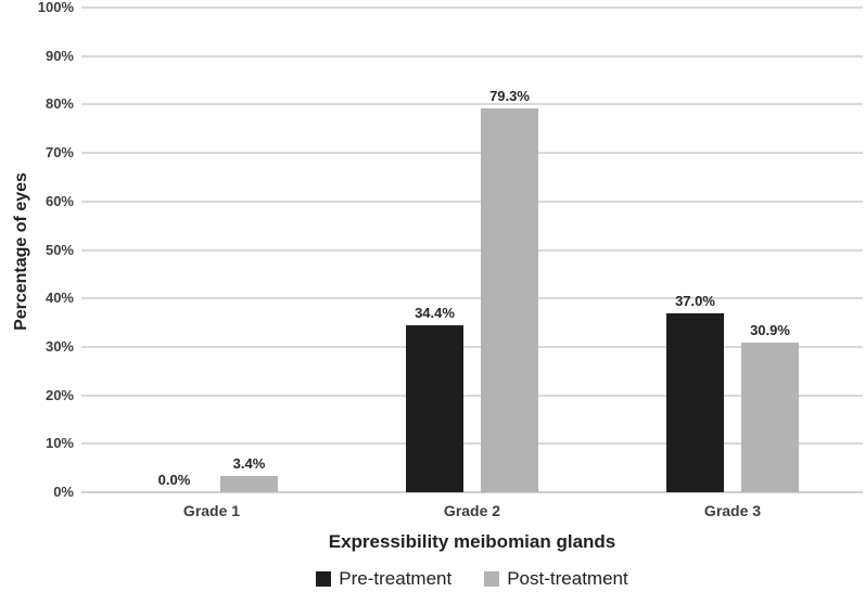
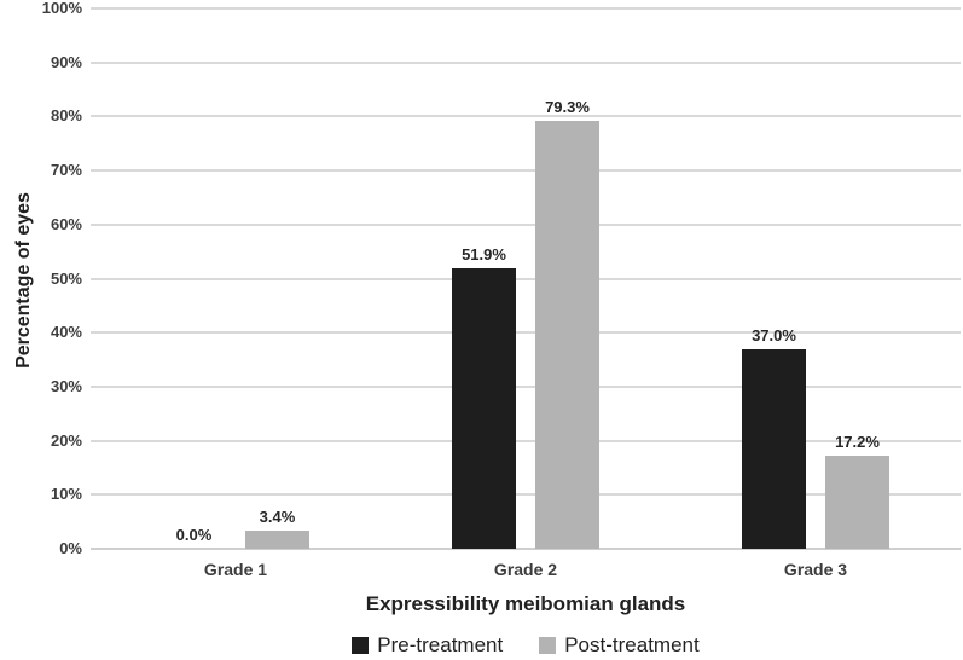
Pre-treatment/Grade 2: 34.4% -> 51.9%
Post-treatment/Grade 3: 30.9% -> 17.2%
